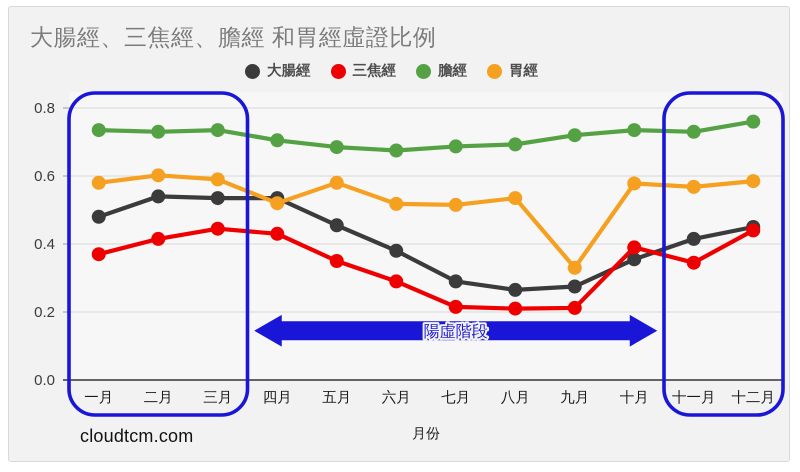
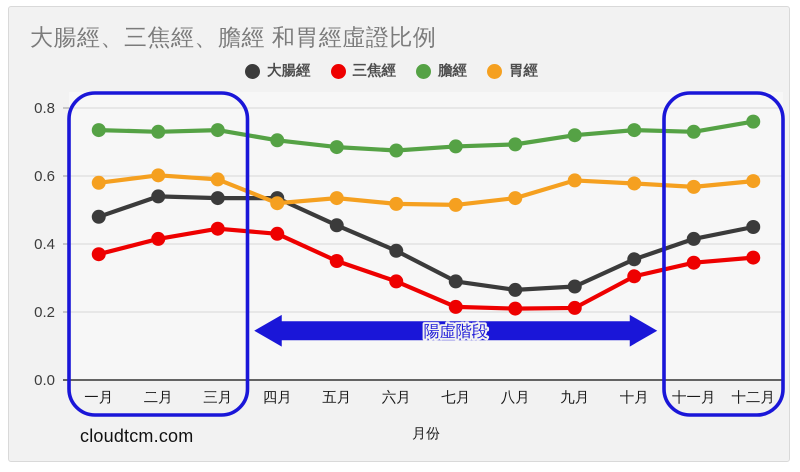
胃經/五月: 0.58 -> 0.54
胃經/九月: 0.33 -> 0.59
三焦經/十月: 0.39 -> 0.30
三焦經/十二月: 0.44 -> 0.36
